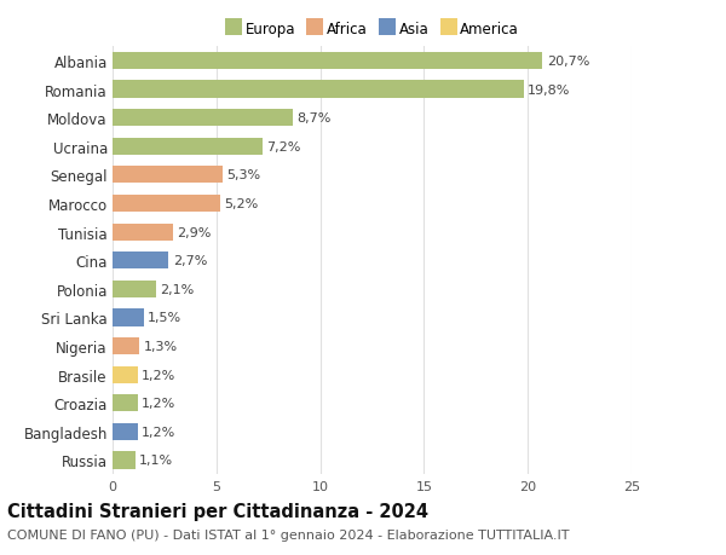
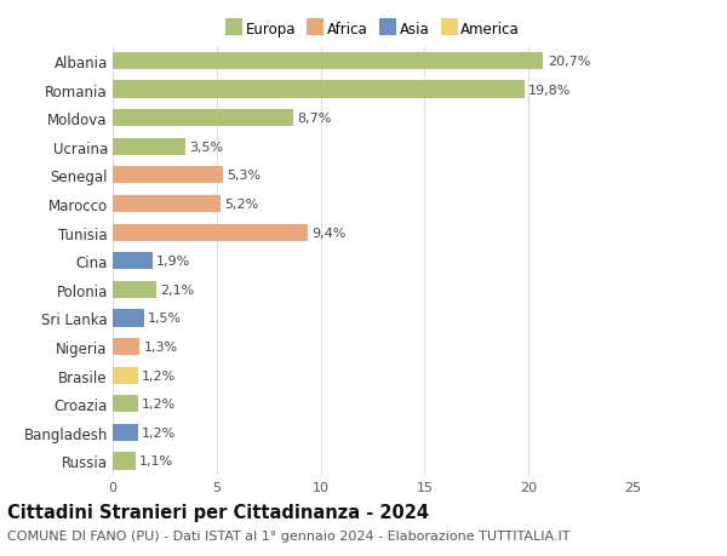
Ucraina: 7,2% -> 3,5%
Tunisia: 2,9% -> 9,4%
Cina: 2,7% -> 1,9%
